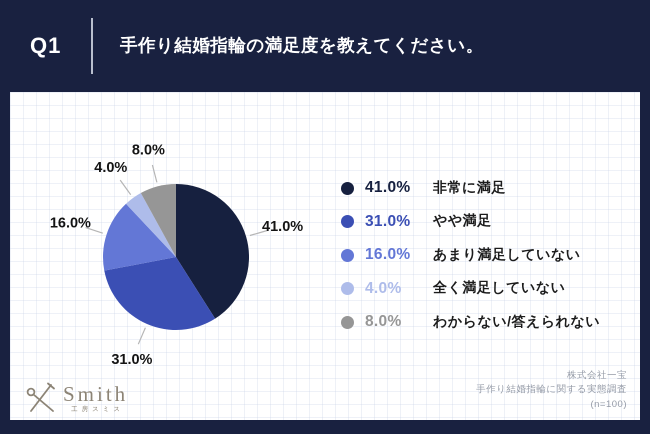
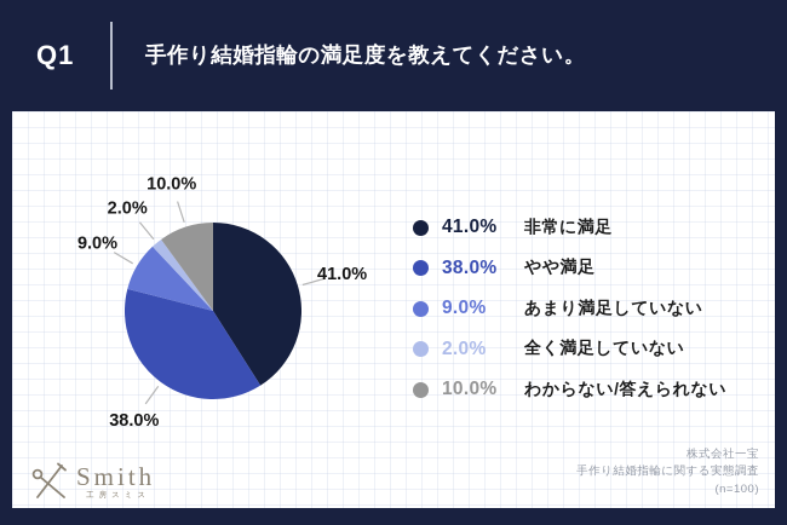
やや満足: 31.0% -> 38.0%
あまり満足していない: 16.0% -> 9.0%
全く満足していない: 4.0% -> 2.0%
わからない/答えられない: 8.0% -> 10.0%
